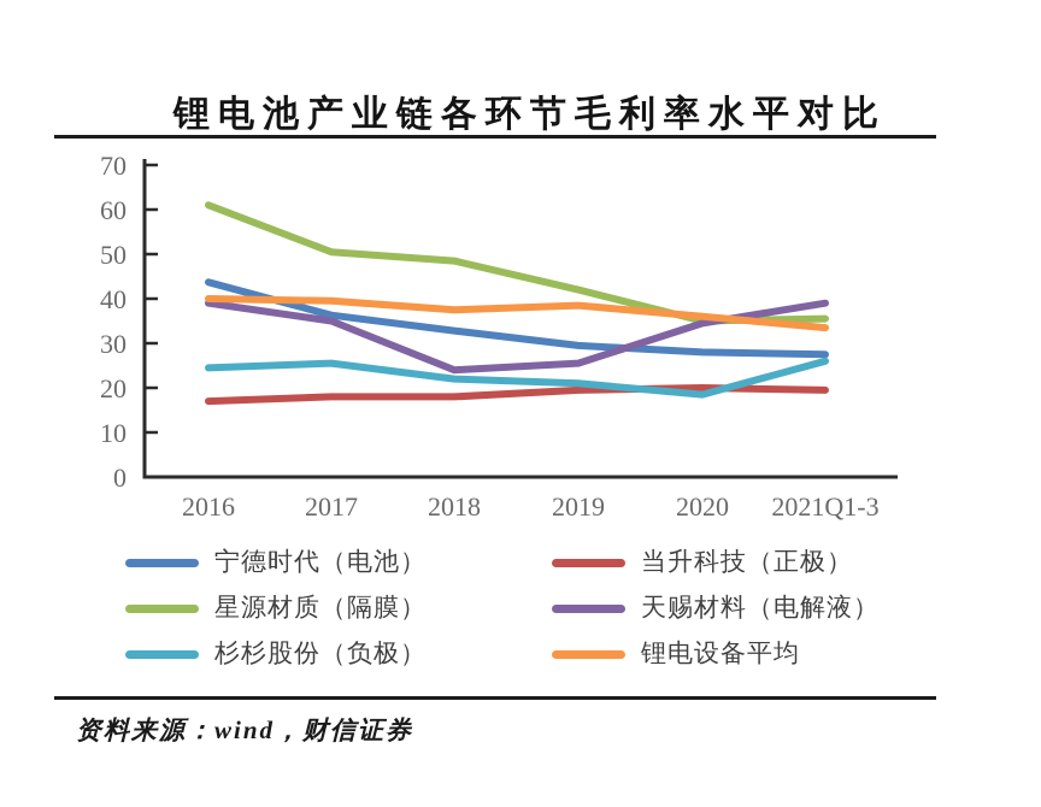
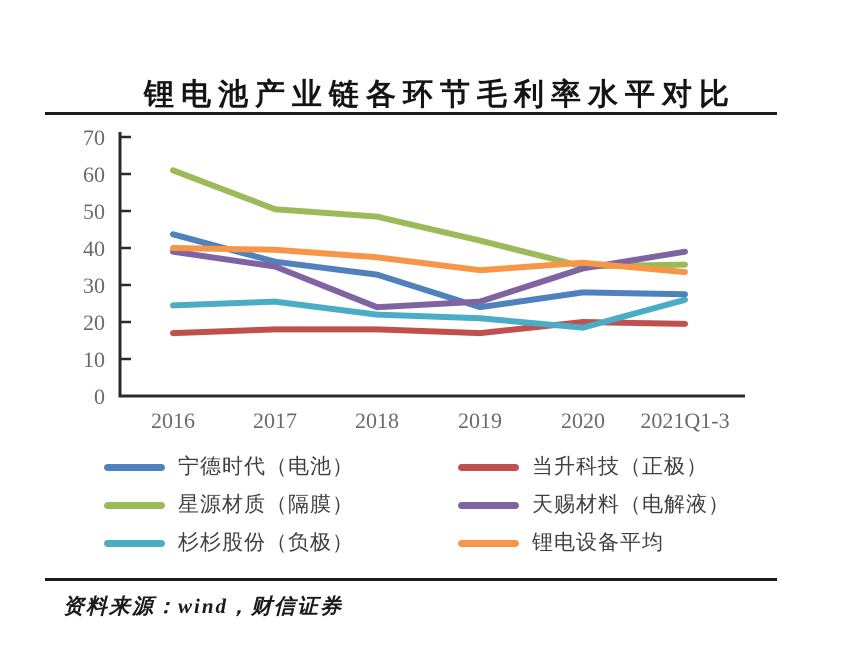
宁德时代（电池）/2019: 30 -> 24
当升科技（正极）/2019: 20 -> 17
锂电设备平均/2019: 38 -> 34
